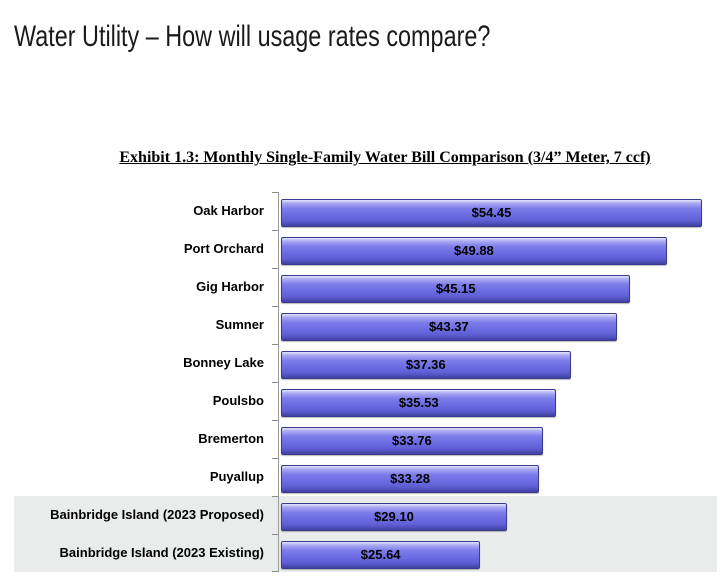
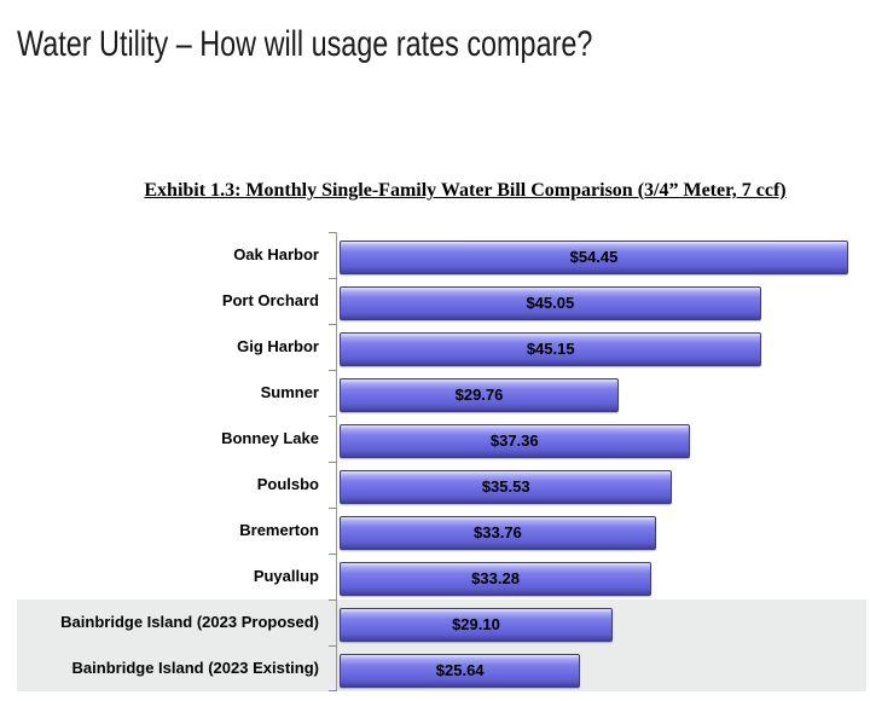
Port Orchard: $49.88 -> $45.05
Sumner: $43.37 -> $29.76
